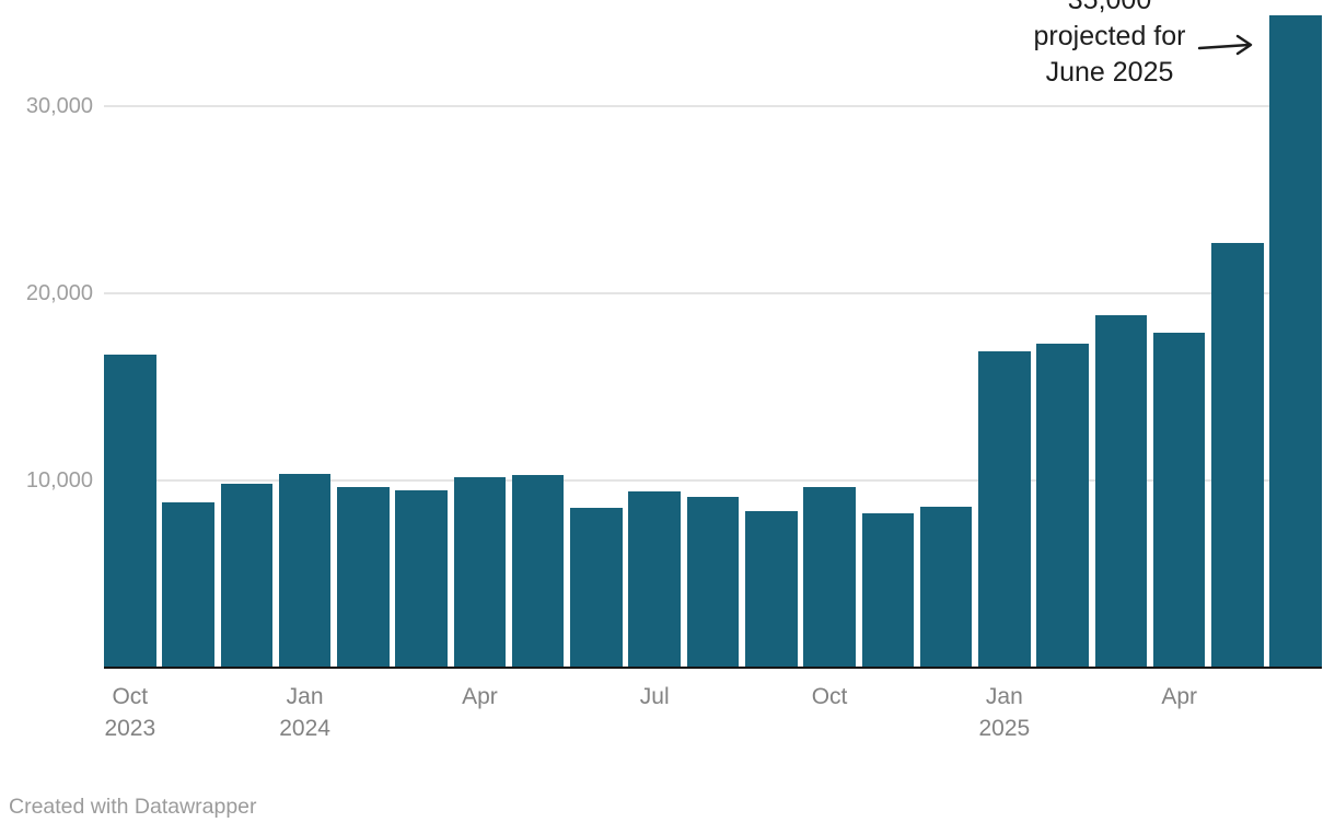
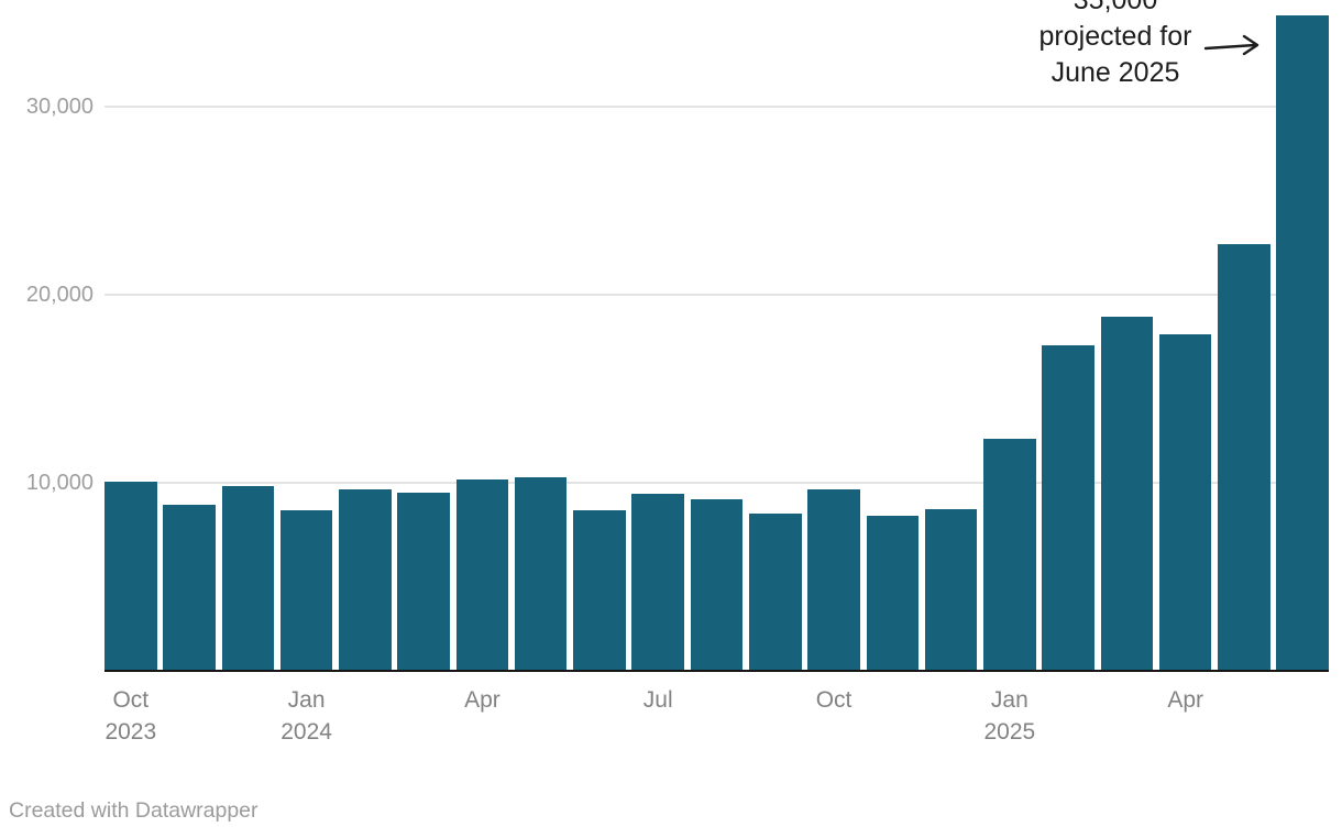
Oct 2023: 16700 -> 10000
Jan 2024: 10300 -> 8500
Jan 2025: 16900 -> 12300
